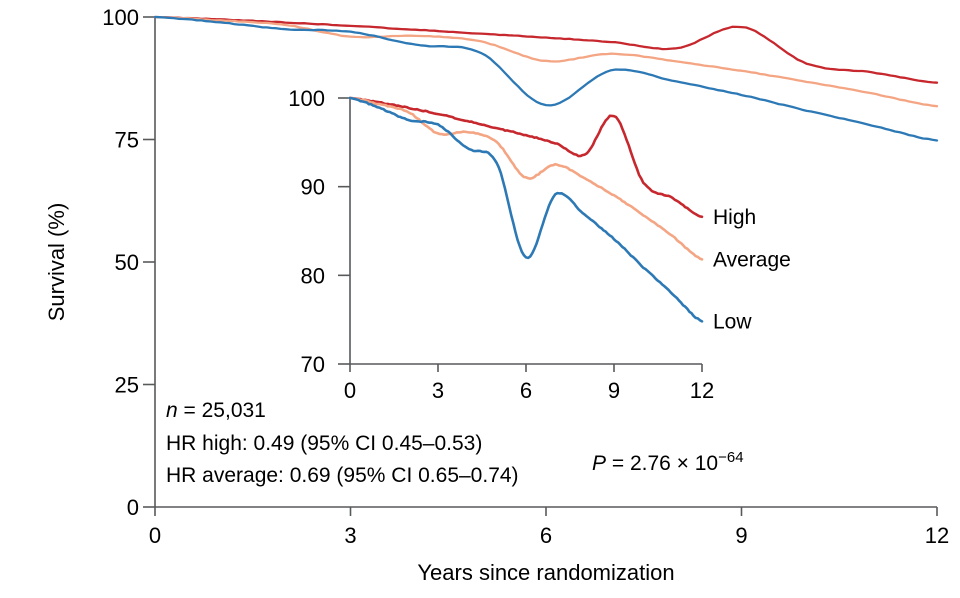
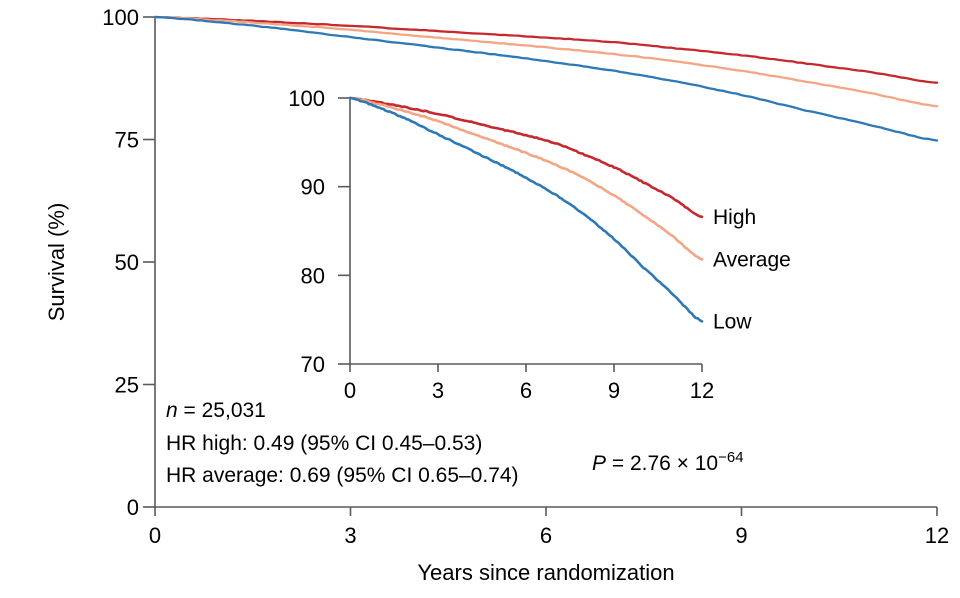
Average/3: 96 -> 97
Low/3: 97 -> 96
Average/6: 91 -> 94
Low/6: 82 -> 91
High/9: 98 -> 92
